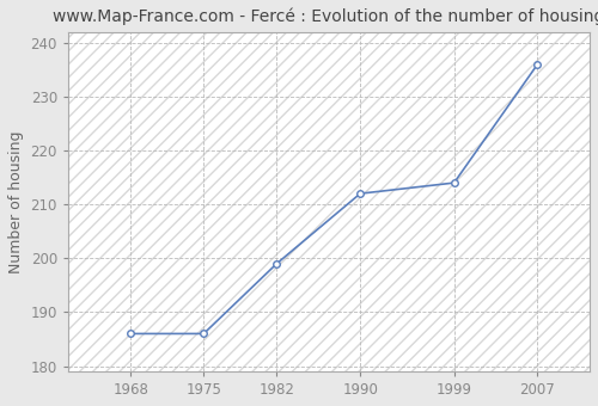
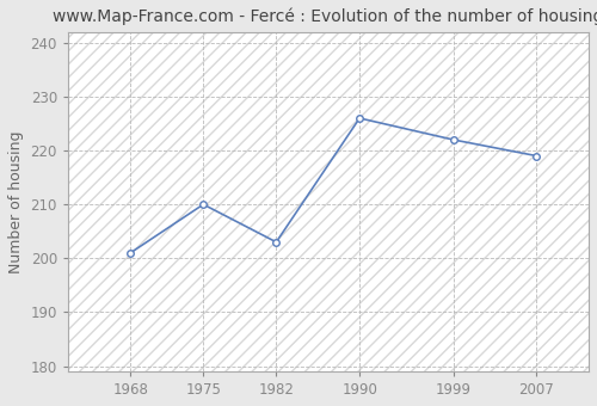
1968: 186 -> 201
1975: 186 -> 210
1982: 199 -> 203
1990: 212 -> 226
1999: 214 -> 222
2007: 236 -> 219
